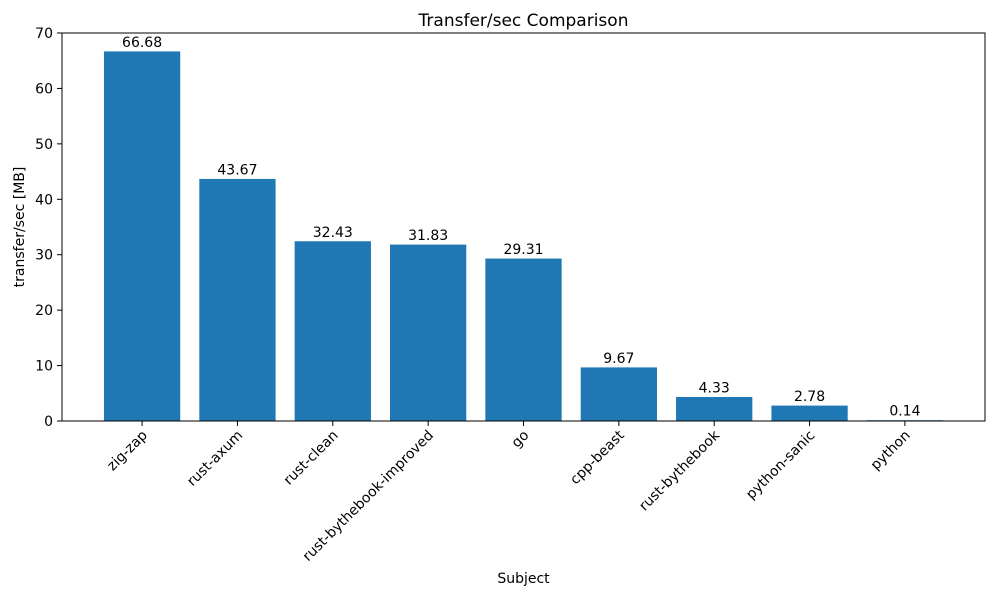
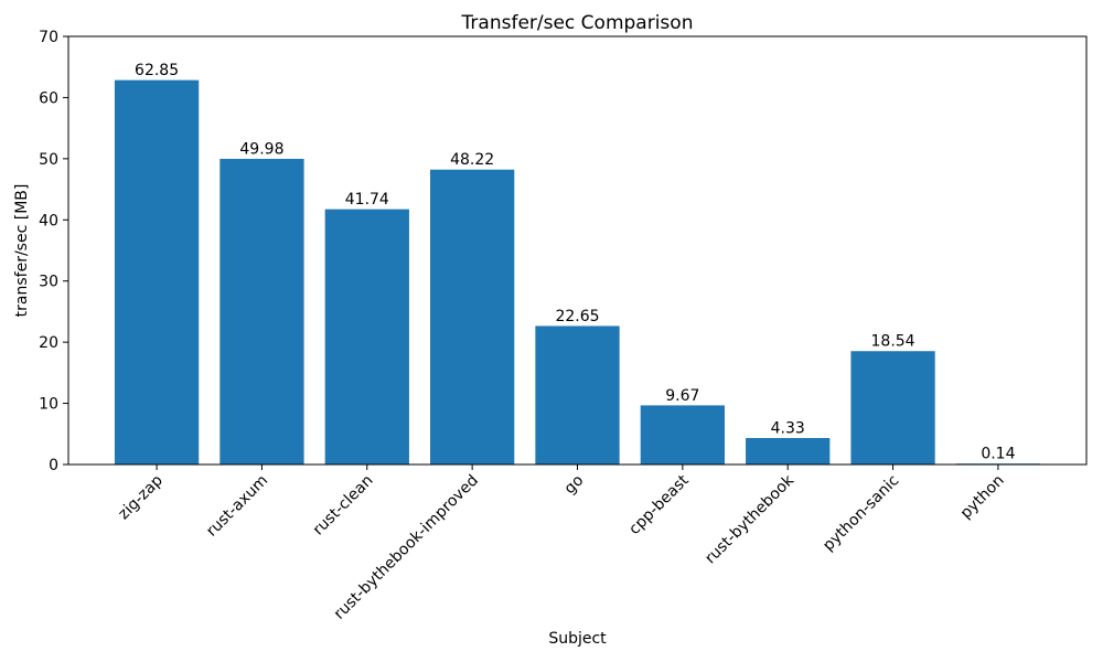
zig-zap: 66.68 -> 62.85
rust-axum: 43.67 -> 49.98
rust-clean: 32.43 -> 41.74
rust-bythebook-improved: 31.83 -> 48.22
go: 29.31 -> 22.65
python-sanic: 2.78 -> 18.54
